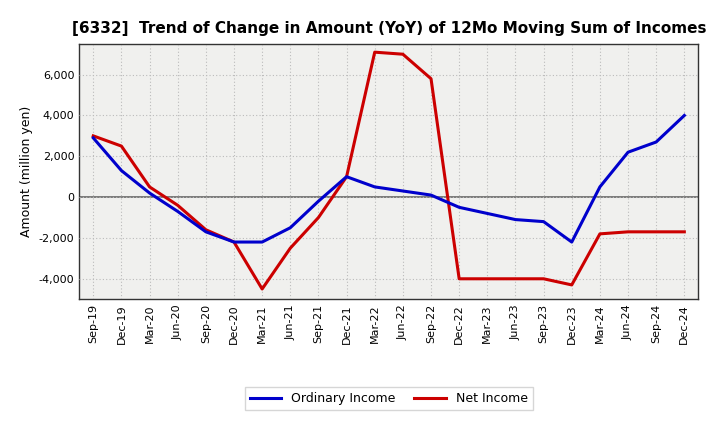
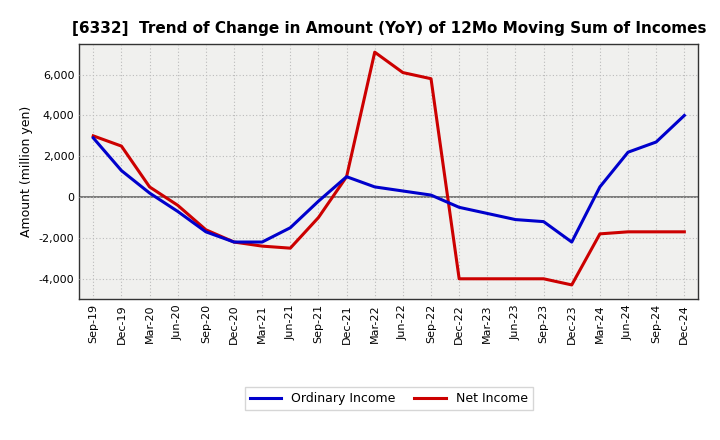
Net Income/Mar-21: -4,500 -> -2,400
Net Income/Jun-22: 7,000 -> 6,100
